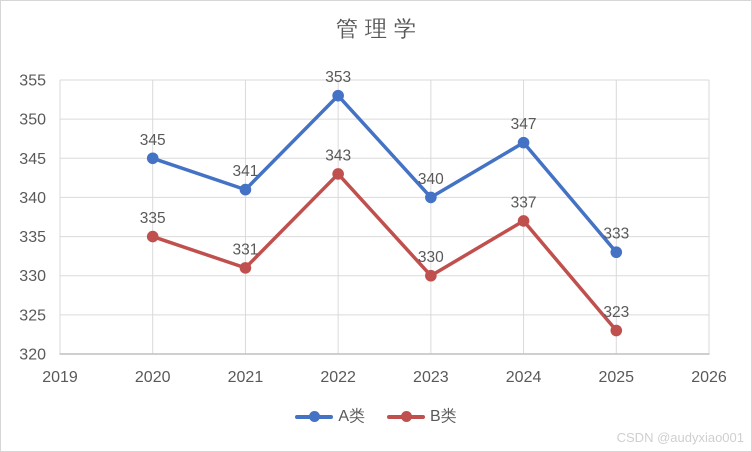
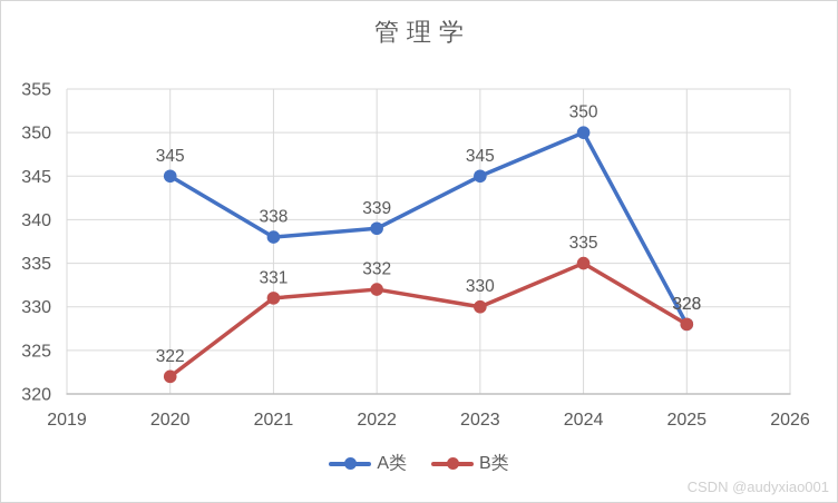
B类/2020: 335 -> 322
A类/2021: 341 -> 338
A类/2022: 353 -> 339
B类/2022: 343 -> 332
A类/2023: 340 -> 345
A类/2024: 347 -> 350
B类/2024: 337 -> 335
A类/2025: 333 -> 328
B类/2025: 323 -> 328
